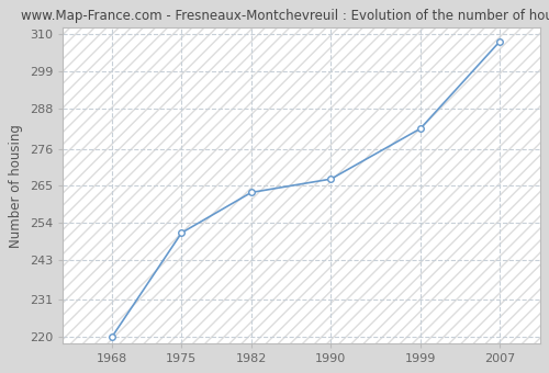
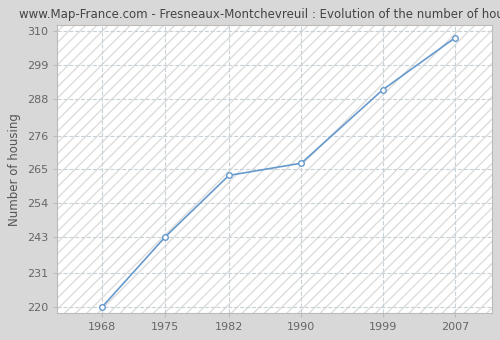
1975: 251 -> 243
1999: 282 -> 291
